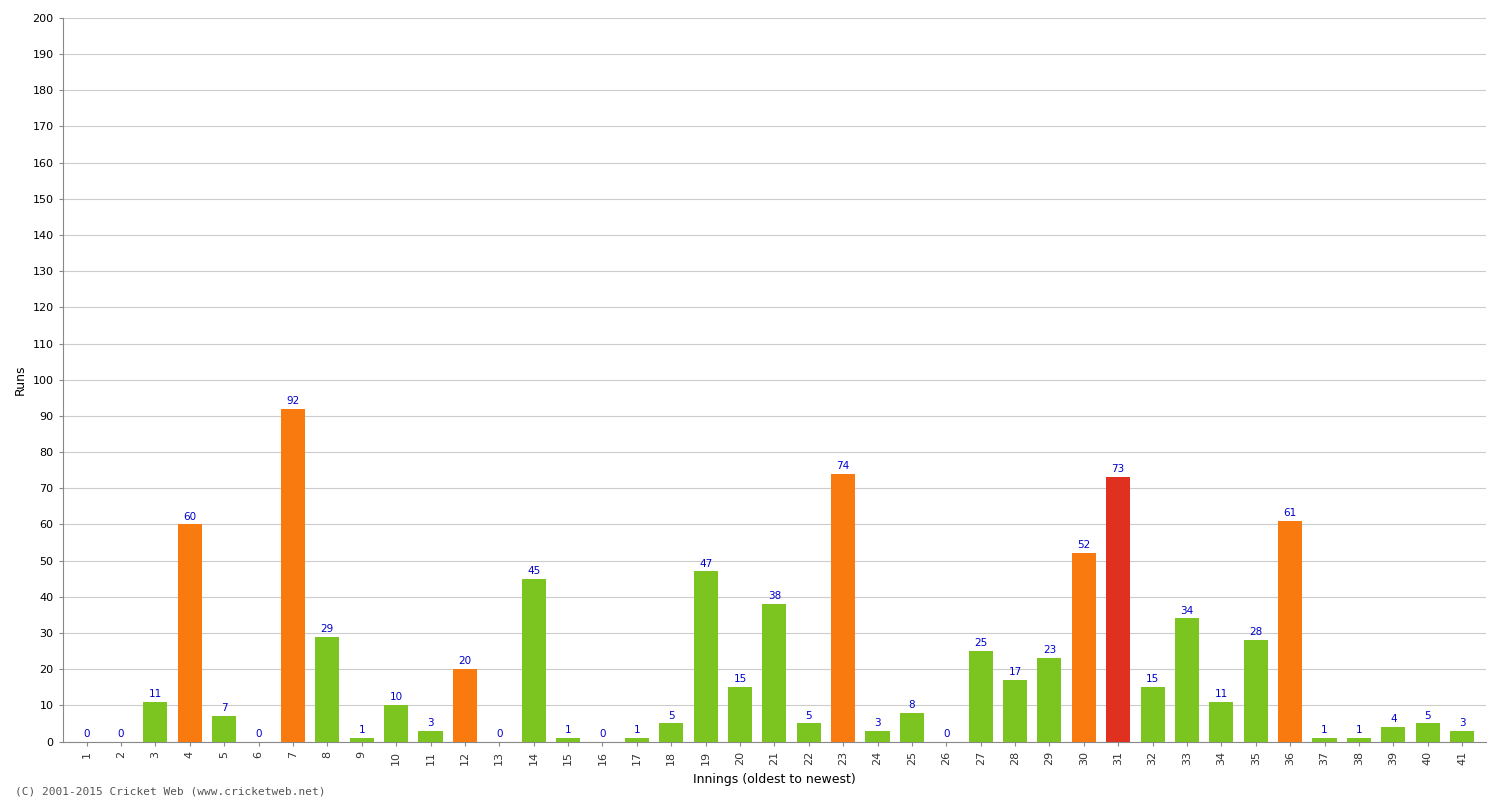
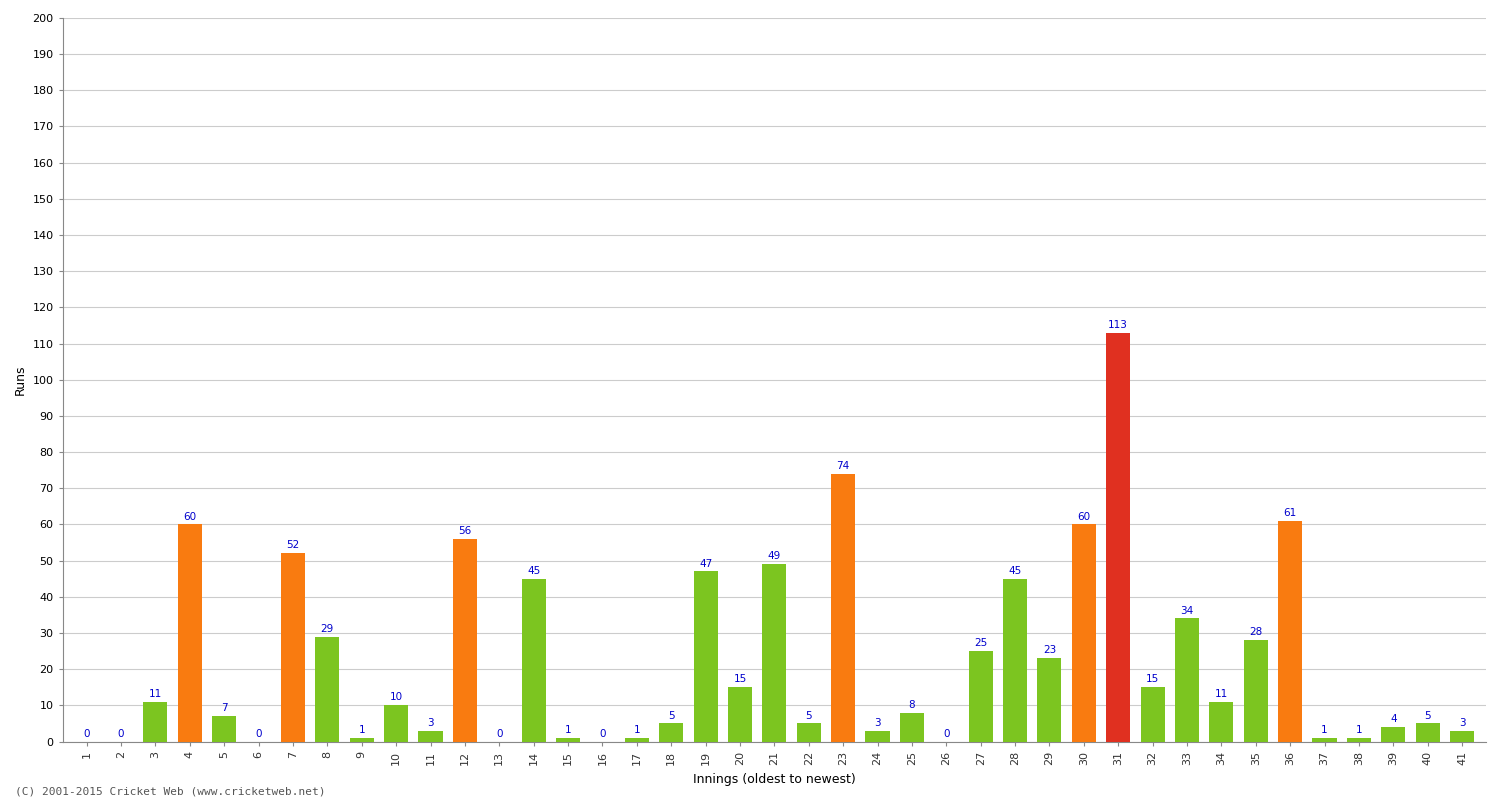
7: 92 -> 52
12: 20 -> 56
21: 38 -> 49
28: 17 -> 45
30: 52 -> 60
31: 73 -> 113
